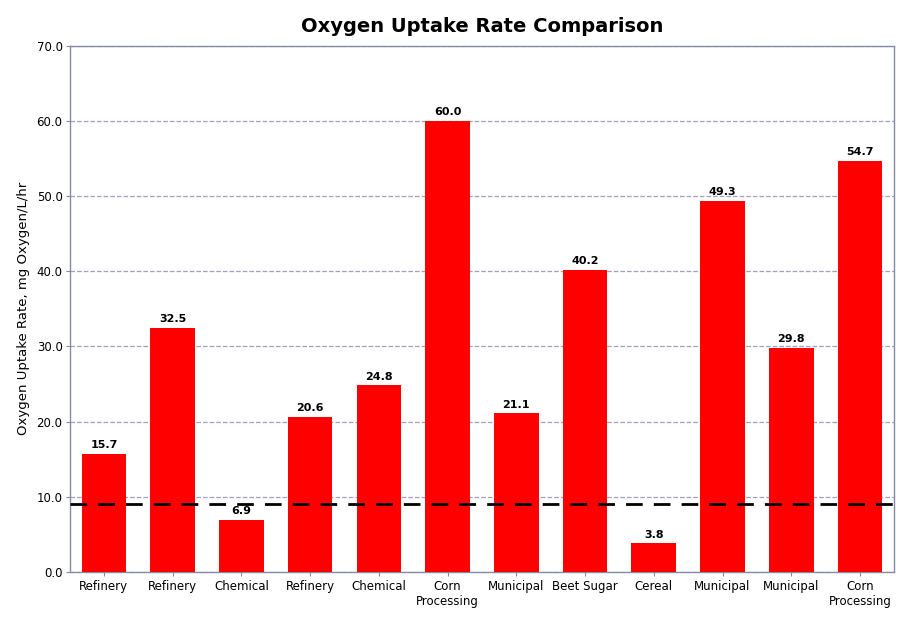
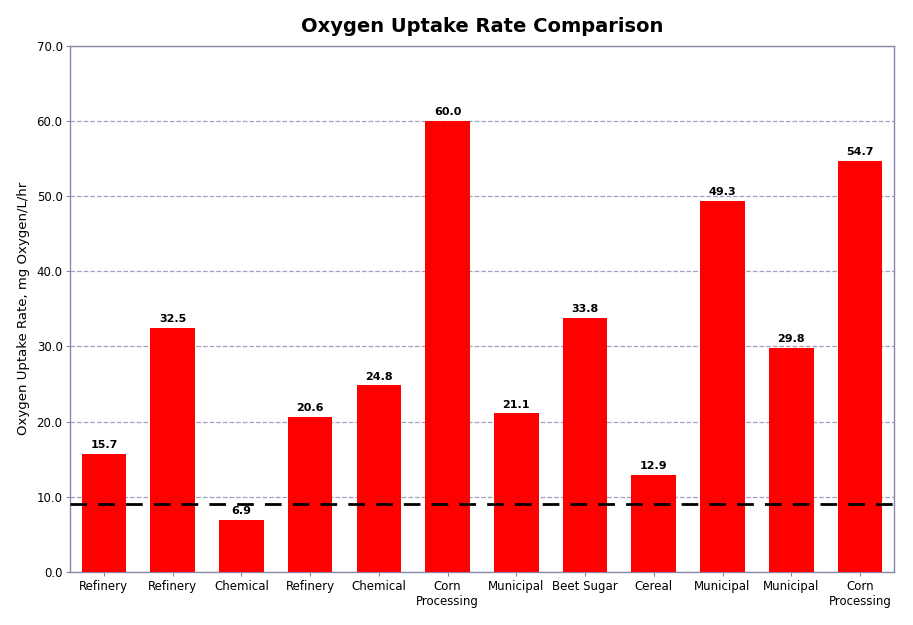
Beet Sugar: 40.2 -> 33.8
Cereal: 3.8 -> 12.9
